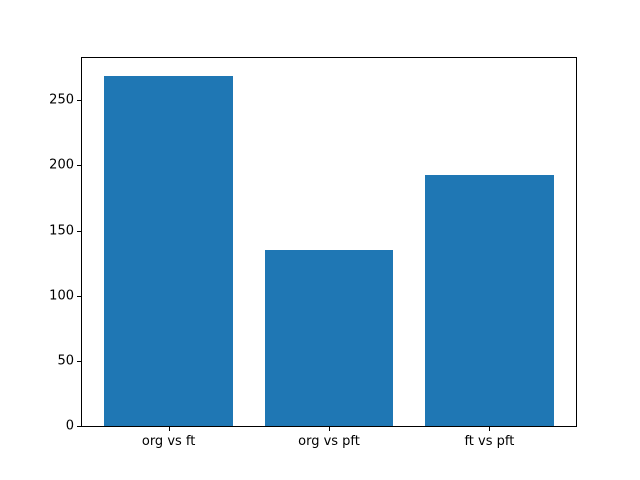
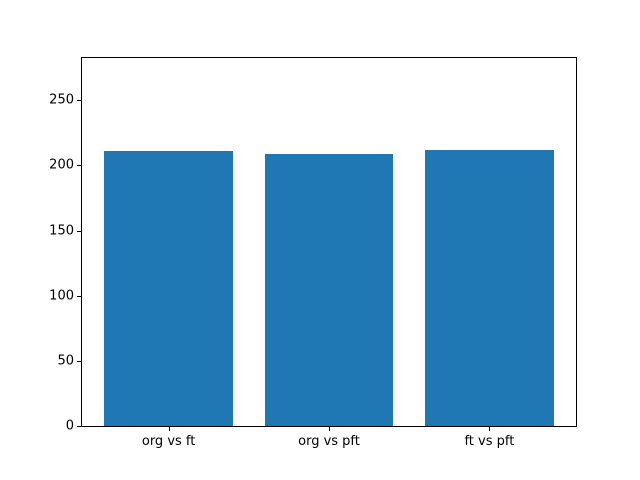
org vs ft: 269 -> 211
org vs pft: 135 -> 209
ft vs pft: 193 -> 212
